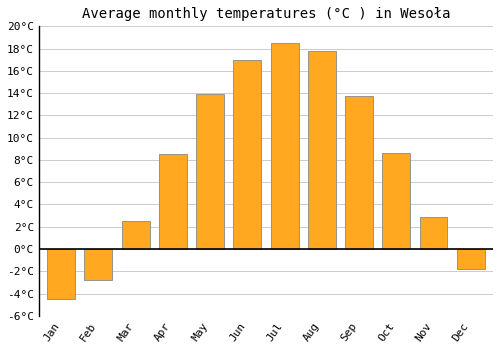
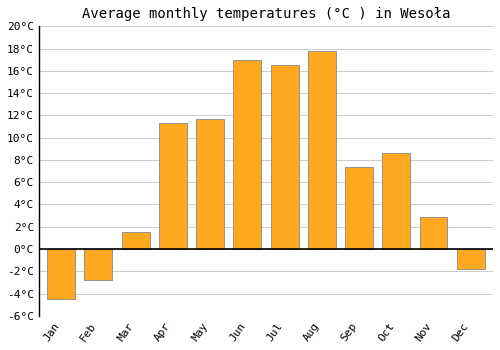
Mar: 2.5°C -> 1.5°C
Apr: 8.5°C -> 11.3°C
May: 13.9°C -> 11.7°C
Jul: 18.5°C -> 16.5°C
Sep: 13.7°C -> 7.4°C
